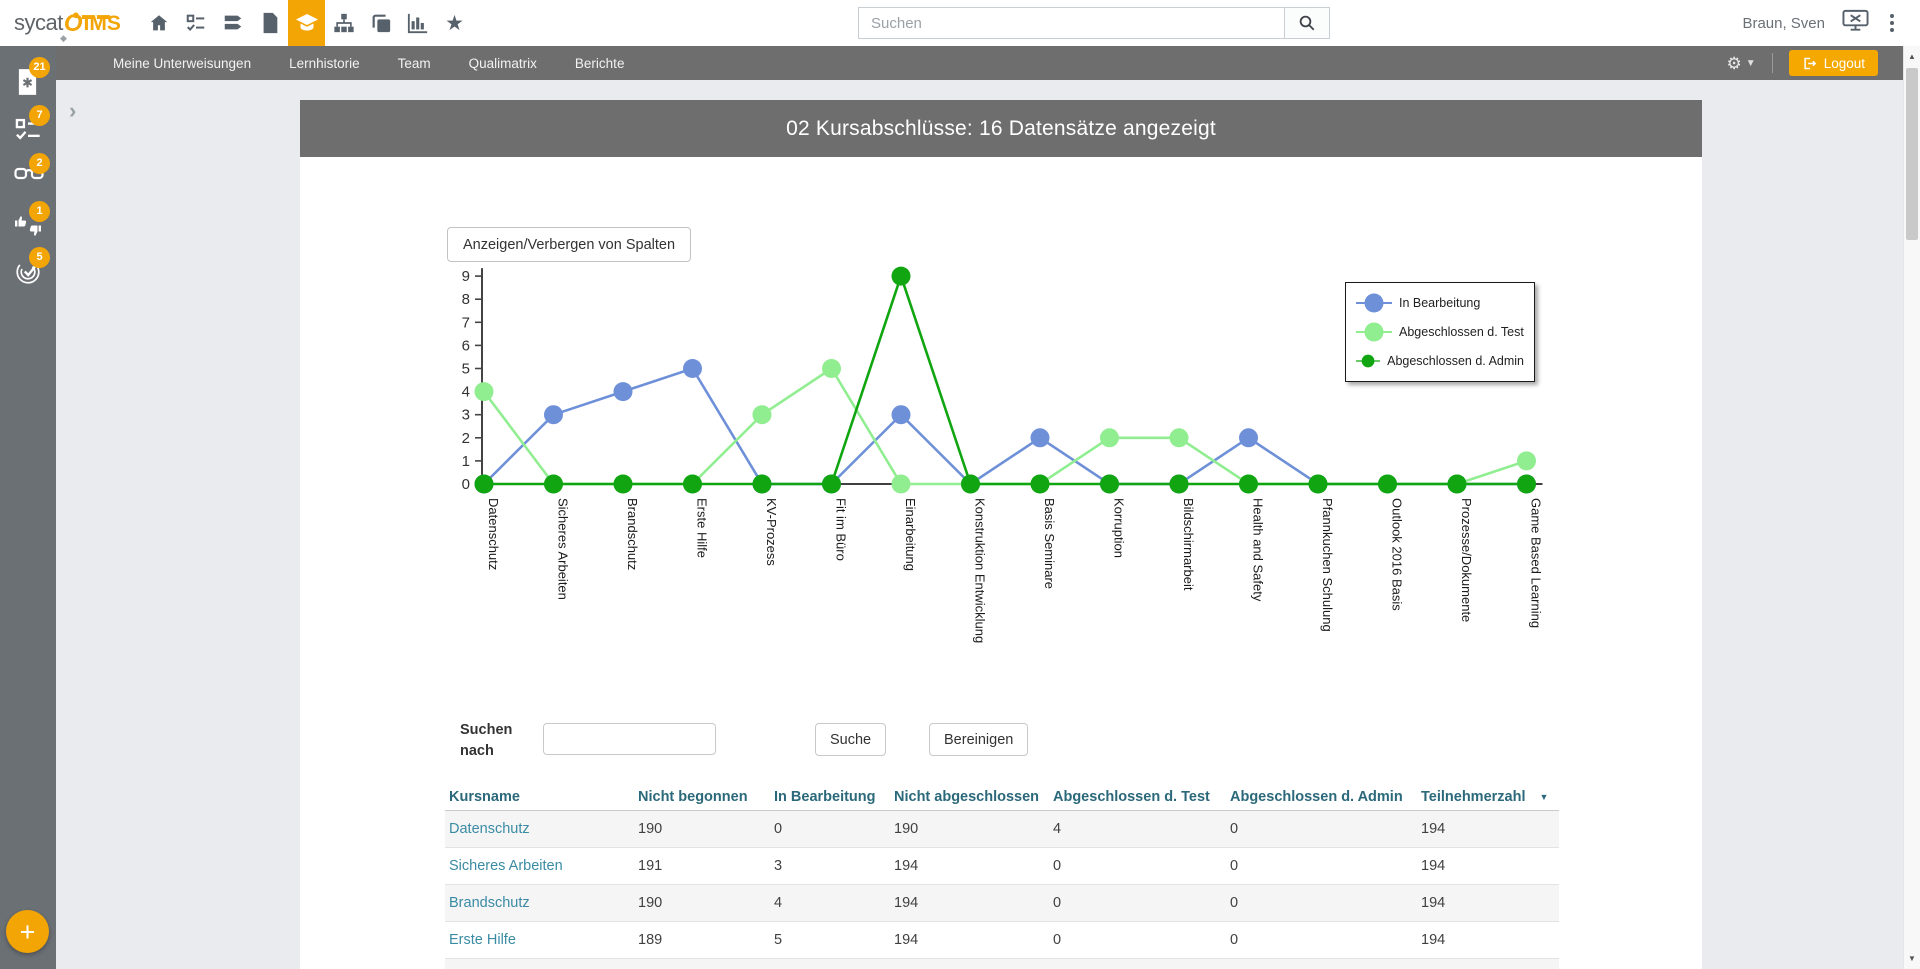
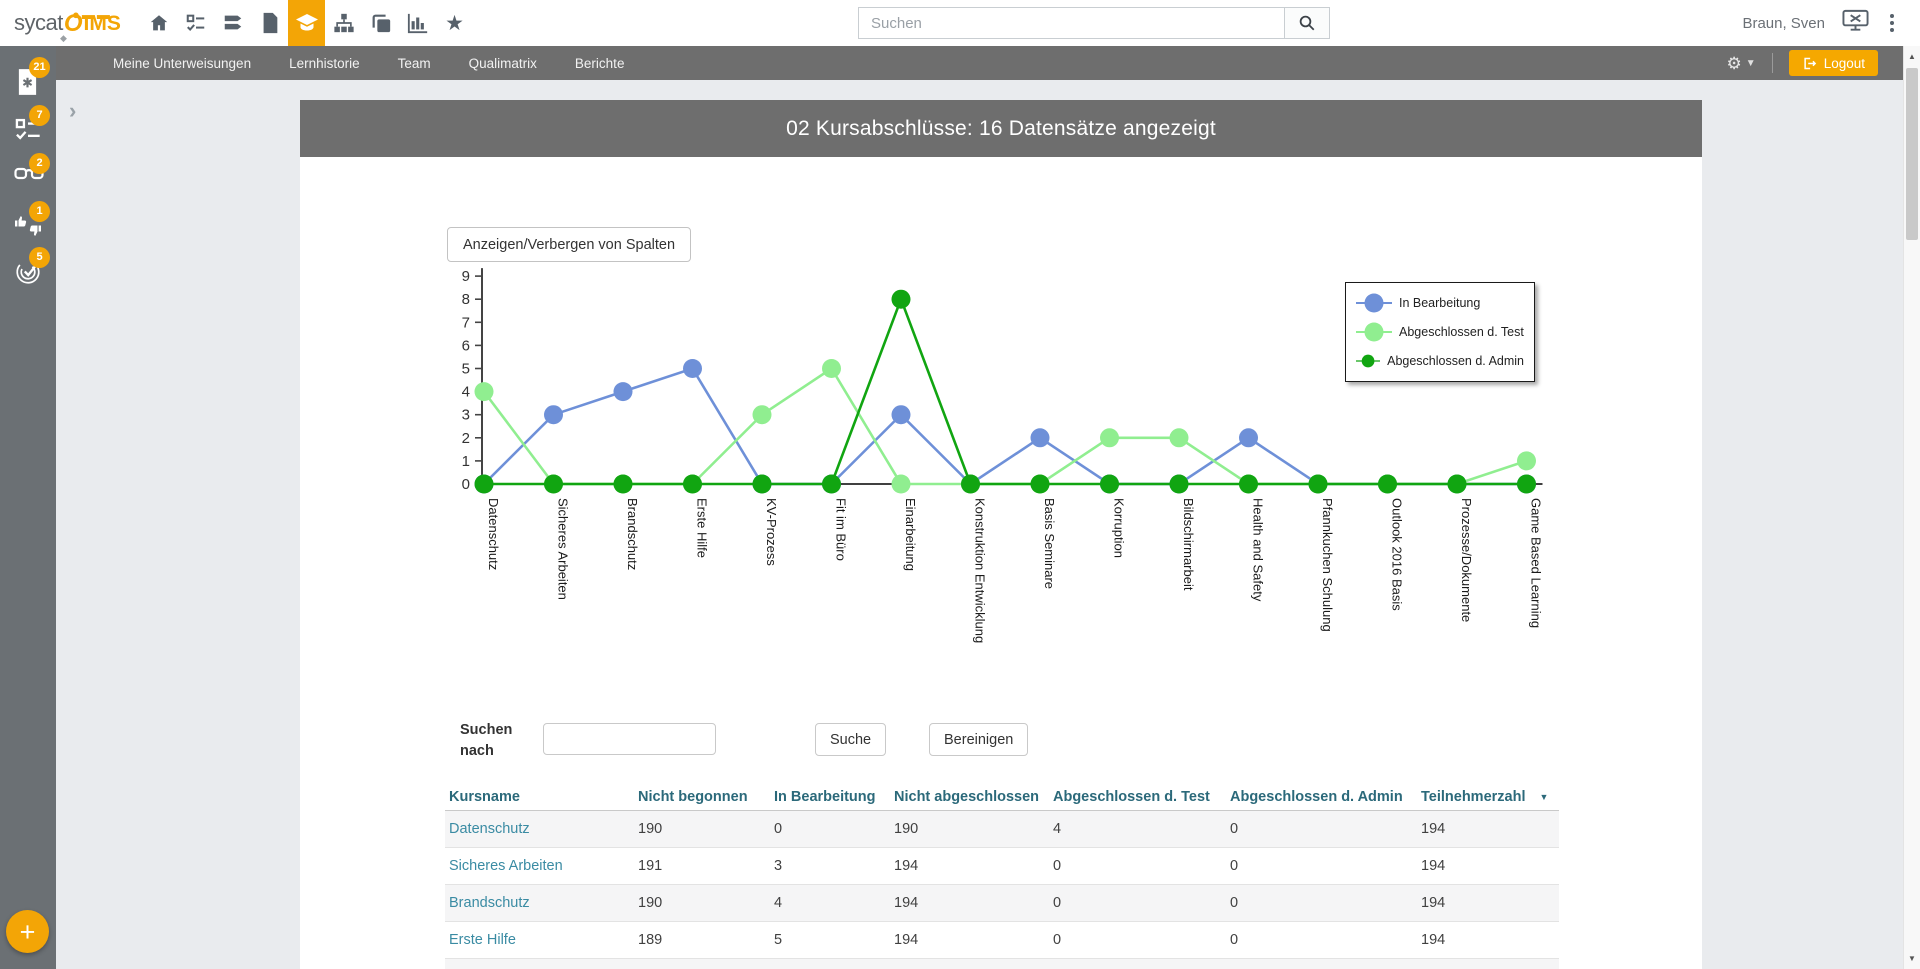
Abgeschlossen d. Admin/Einarbeitung: 9 -> 8
